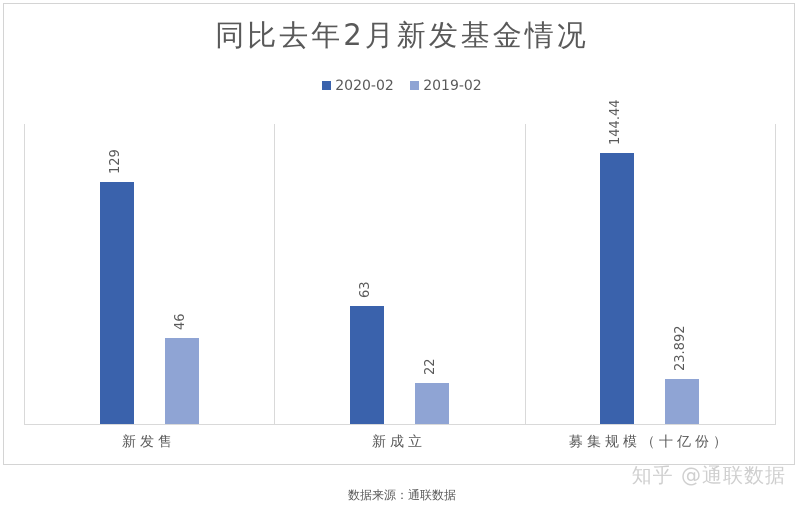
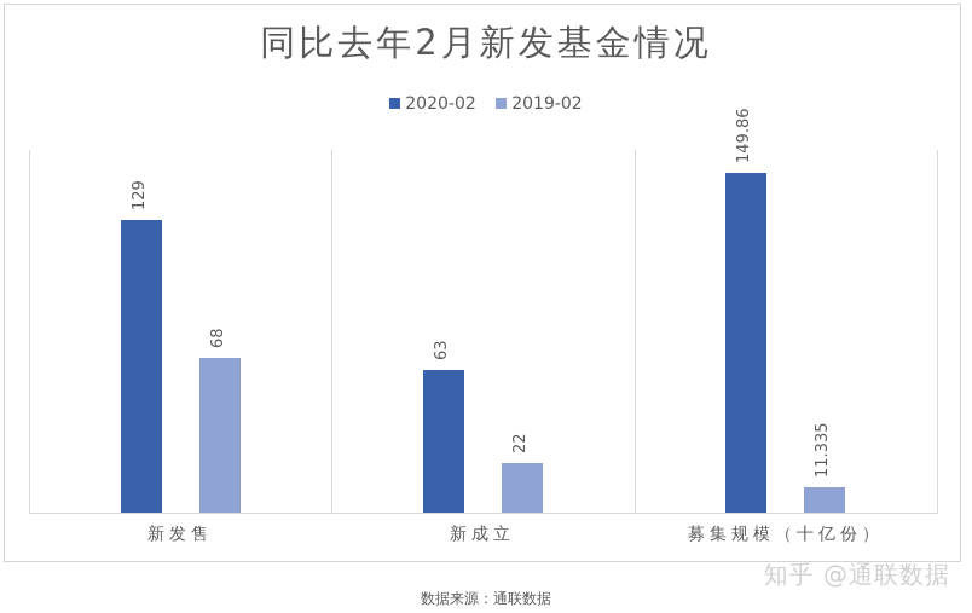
2019-02/新发售: 46 -> 68
2020-02/募集规模（十亿份）: 144.44 -> 149.86
2019-02/募集规模（十亿份）: 23.892 -> 11.335
